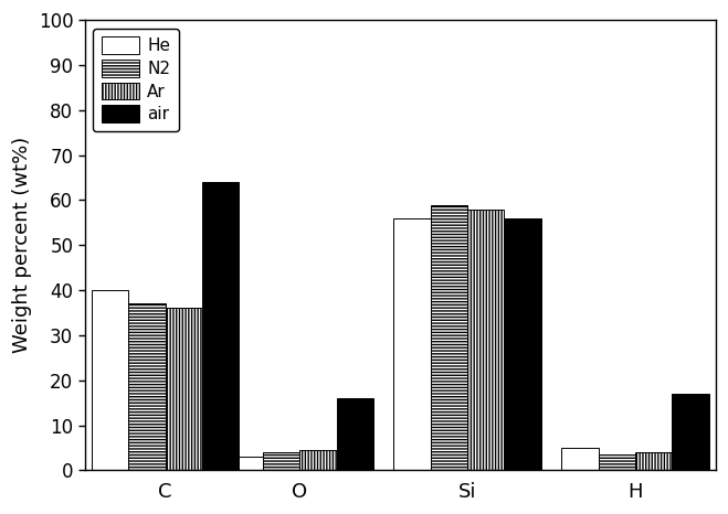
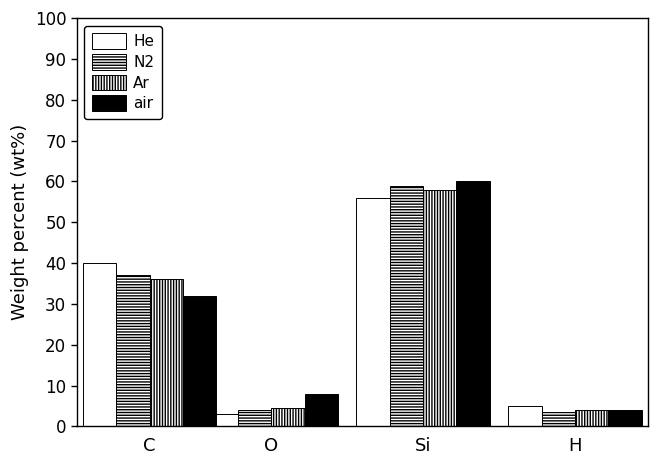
air/C: 64 -> 32
air/O: 16 -> 8
air/Si: 56 -> 60
air/H: 17 -> 4
